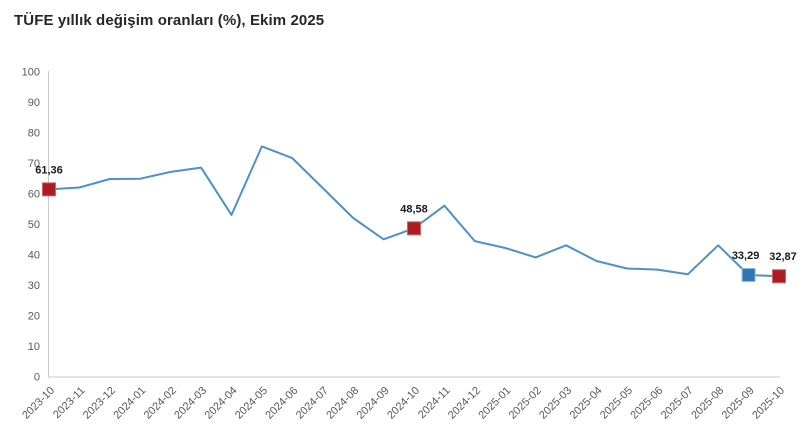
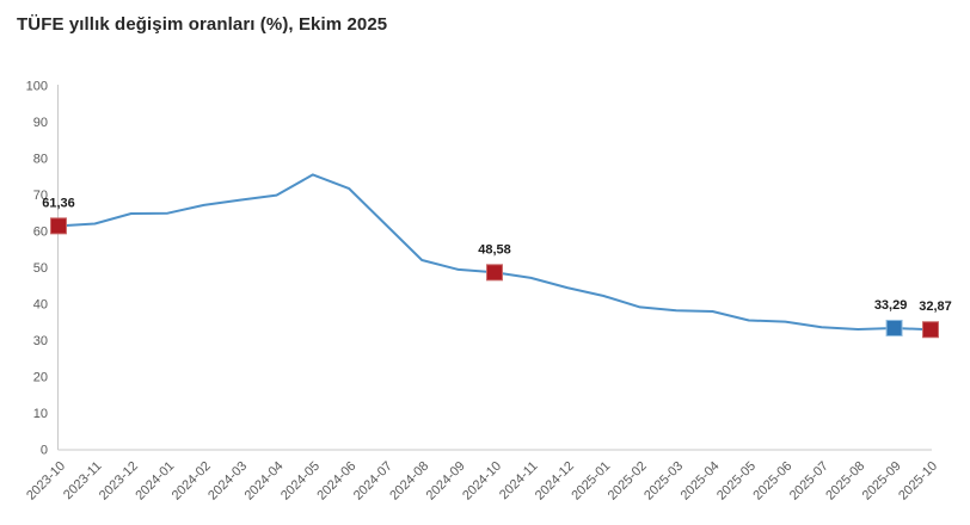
2024-04: 53 -> 70
2024-09: 45 -> 49
2024-11: 56 -> 47
2025-03: 43 -> 38
2025-08: 43 -> 33
